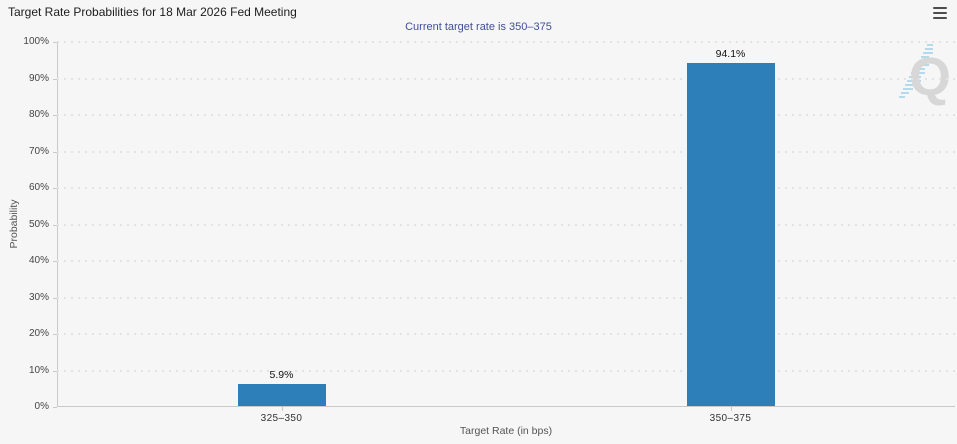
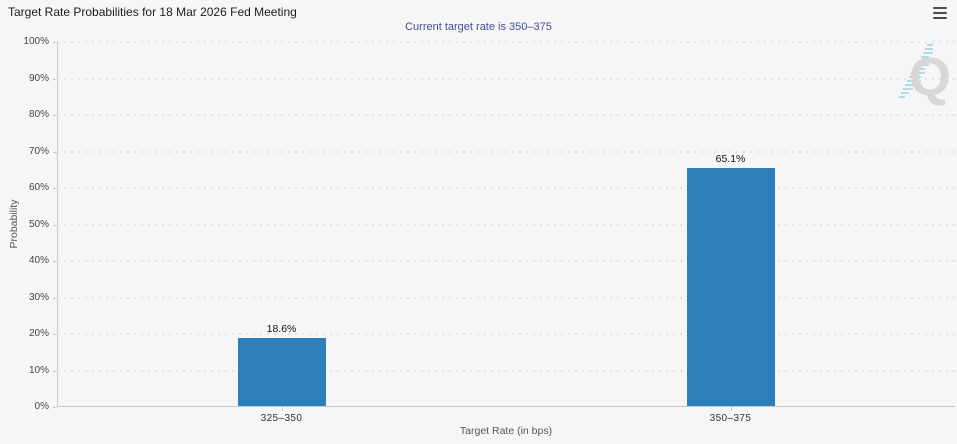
325–350: 5.9% -> 18.6%
350–375: 94.1% -> 65.1%
